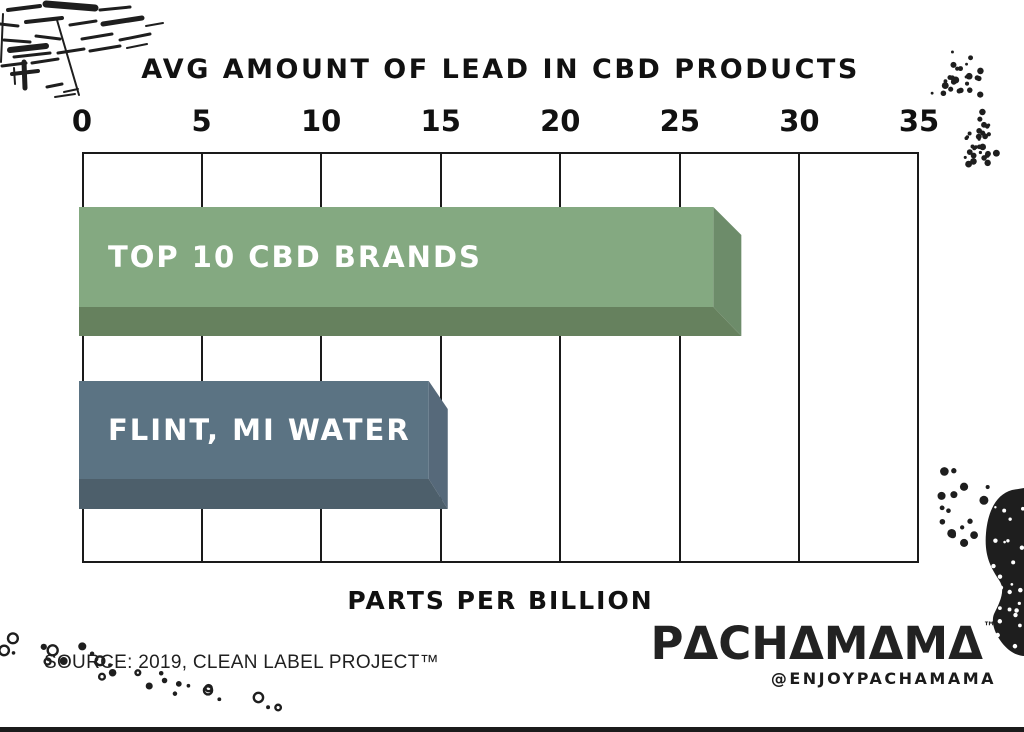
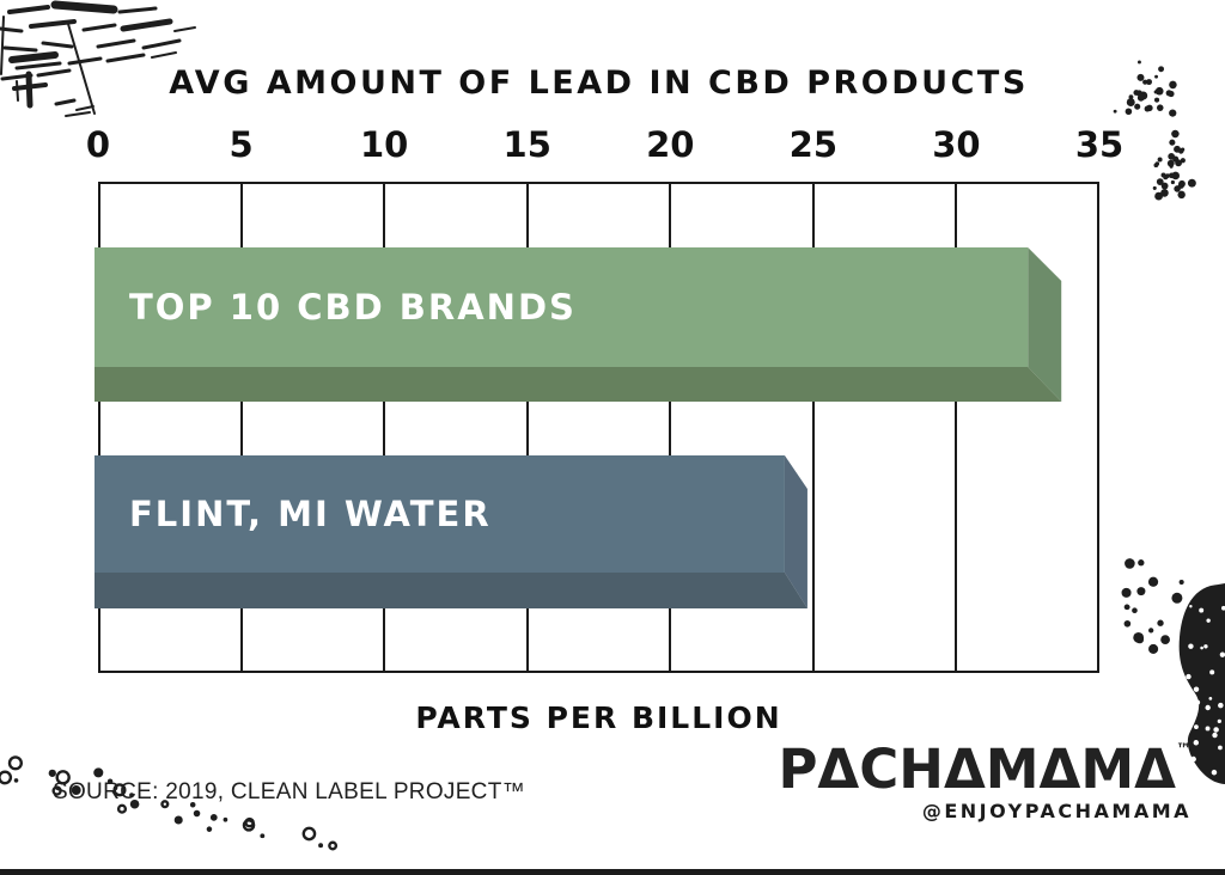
TOP 10 CBD BRANDS: 26.4 -> 32.5
FLINT, MI WATER: 14.5 -> 24.0
